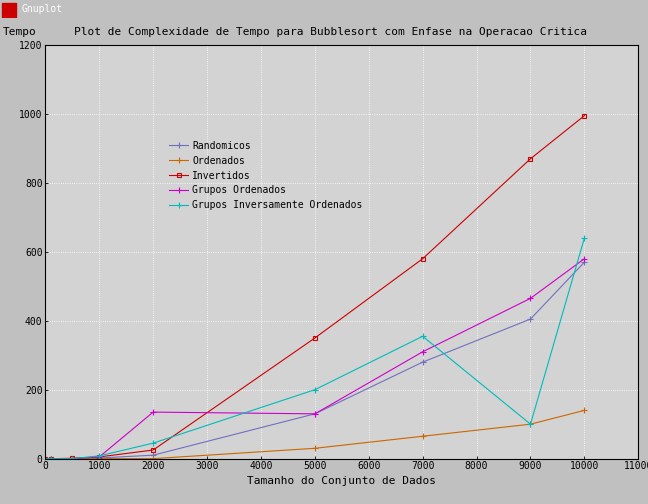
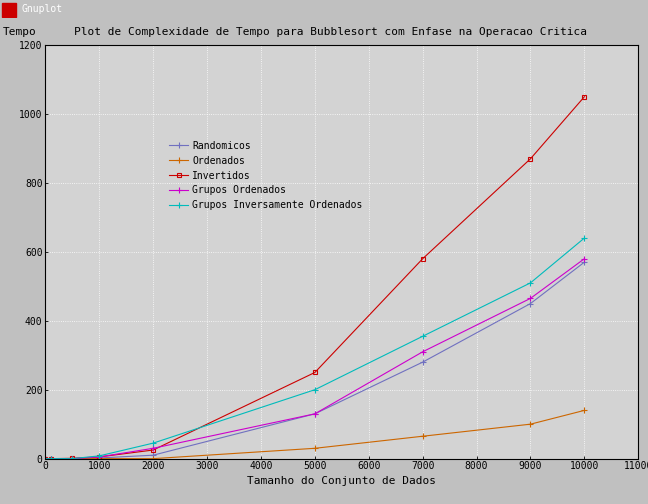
Grupos Ordenados/2000: 135 -> 30
Invertidos/5000: 350 -> 250
Randomicos/9000: 405 -> 450
Grupos Inversamente Ordenados/9000: 100 -> 510
Invertidos/10000: 995 -> 1050
